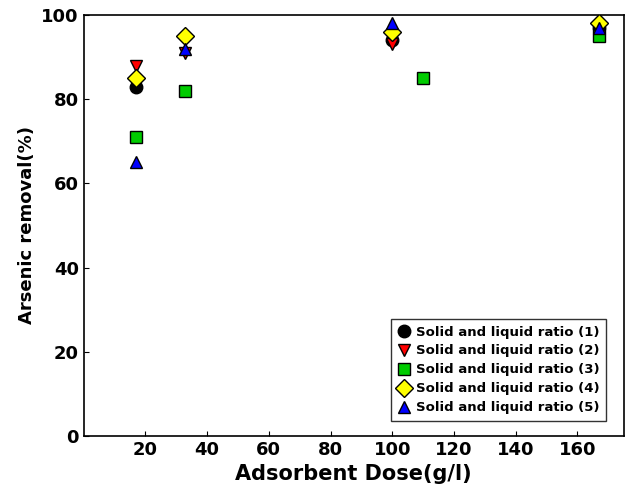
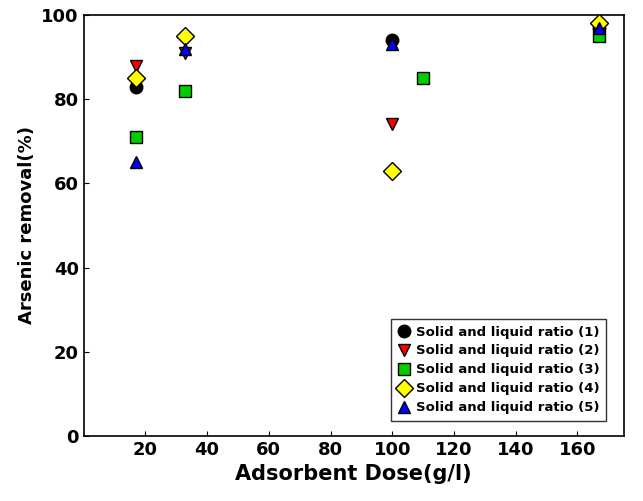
Solid and liquid ratio (2)/100: 93 -> 74
Solid and liquid ratio (4)/100: 96 -> 63
Solid and liquid ratio (5)/100: 98 -> 93
